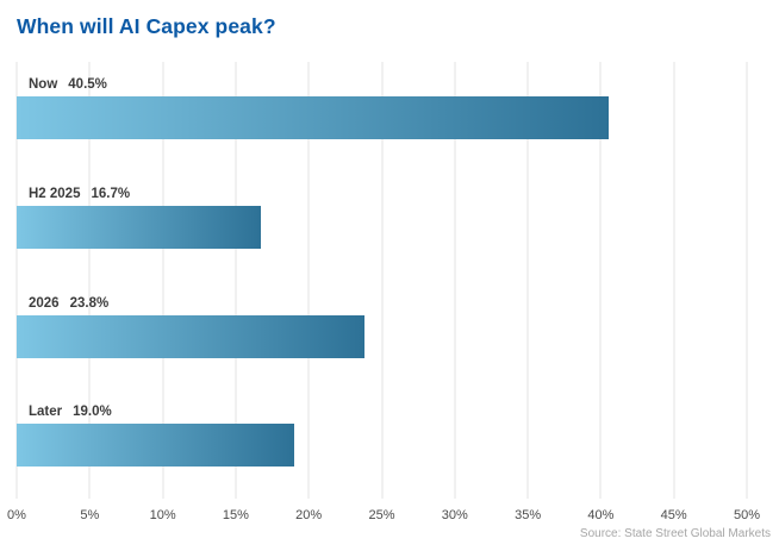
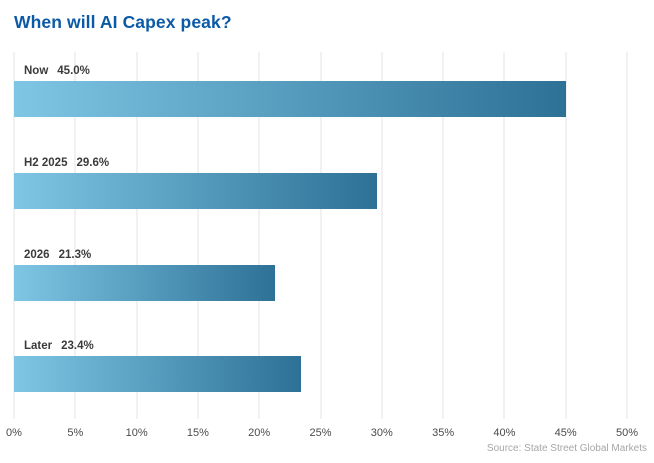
Now: 40.5% -> 45.0%
H2 2025: 16.7% -> 29.6%
2026: 23.8% -> 21.3%
Later: 19.0% -> 23.4%
